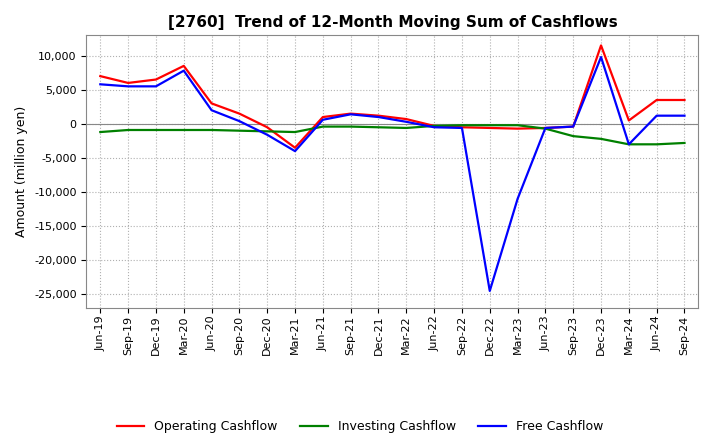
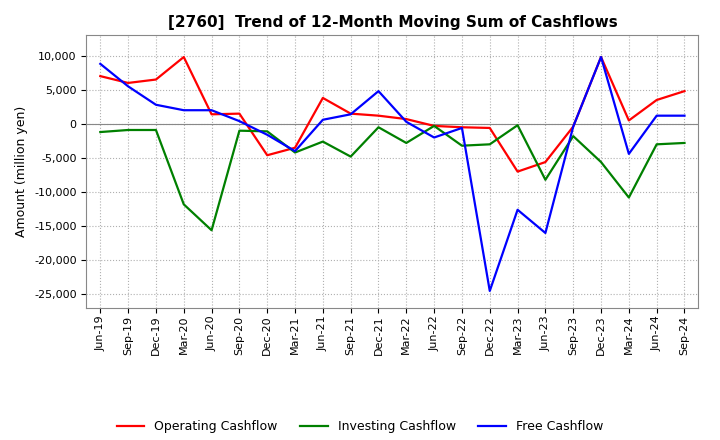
Free Cashflow/Jun-19: 5,800 -> 8,800
Free Cashflow/Dec-19: 5,500 -> 2,800
Operating Cashflow/Mar-20: 8,500 -> 9,800
Investing Cashflow/Mar-20: -900 -> -11,800
Free Cashflow/Mar-20: 7,800 -> 2,000
Operating Cashflow/Jun-20: 3,000 -> 1,400
Investing Cashflow/Jun-20: -900 -> -15,600
Operating Cashflow/Dec-20: -500 -> -4,600
Investing Cashflow/Mar-21: -1,200 -> -4,200
Operating Cashflow/Jun-21: 1,000 -> 3,800
Investing Cashflow/Jun-21: -400 -> -2,600
Investing Cashflow/Sep-21: -400 -> -4,800
Free Cashflow/Dec-21: 1,000 -> 4,800
Investing Cashflow/Mar-22: -600 -> -2,800
Free Cashflow/Jun-22: -500 -> -2,000
Investing Cashflow/Sep-22: -200 -> -3,200
Investing Cashflow/Dec-22: -200 -> -3,000
Operating Cashflow/Mar-23: -700 -> -7,000
Free Cashflow/Mar-23: -11,000 -> -12,600
Operating Cashflow/Jun-23: -600 -> -5,600
Investing Cashflow/Jun-23: -700 -> -8,200
Free Cashflow/Jun-23: -600 -> -16,000
Operating Cashflow/Dec-23: 11,500 -> 9,800
Investing Cashflow/Dec-23: -2,200 -> -5,600
Investing Cashflow/Mar-24: -3,000 -> -10,800
Free Cashflow/Mar-24: -3,000 -> -4,400
Operating Cashflow/Sep-24: 3,500 -> 4,800
